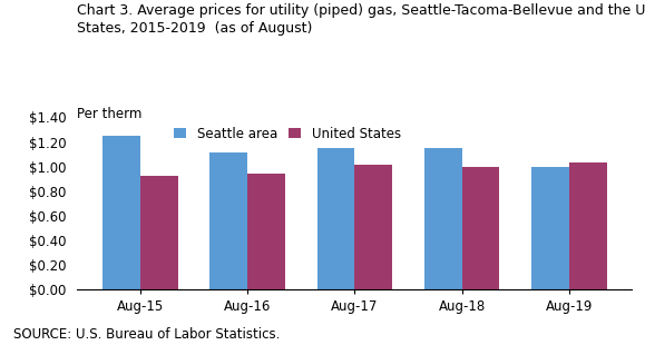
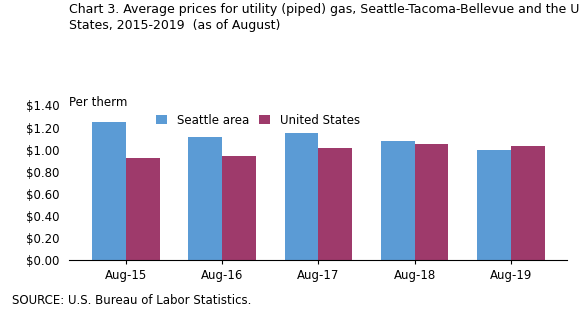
Seattle area/Aug-18: $1.15 -> $1.08
United States/Aug-18: $1.00 -> $1.05
